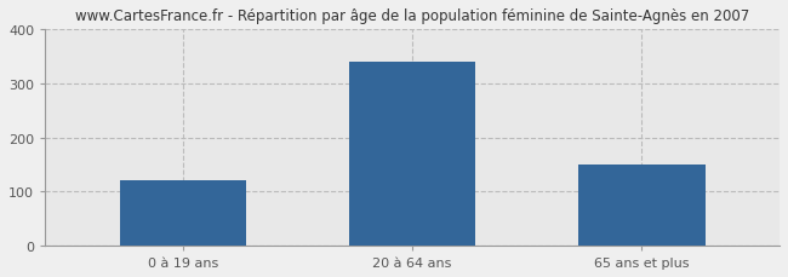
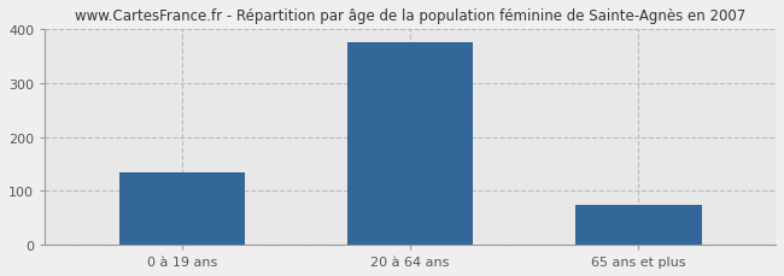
0 à 19 ans: 120 -> 135
20 à 64 ans: 340 -> 377
65 ans et plus: 150 -> 75
